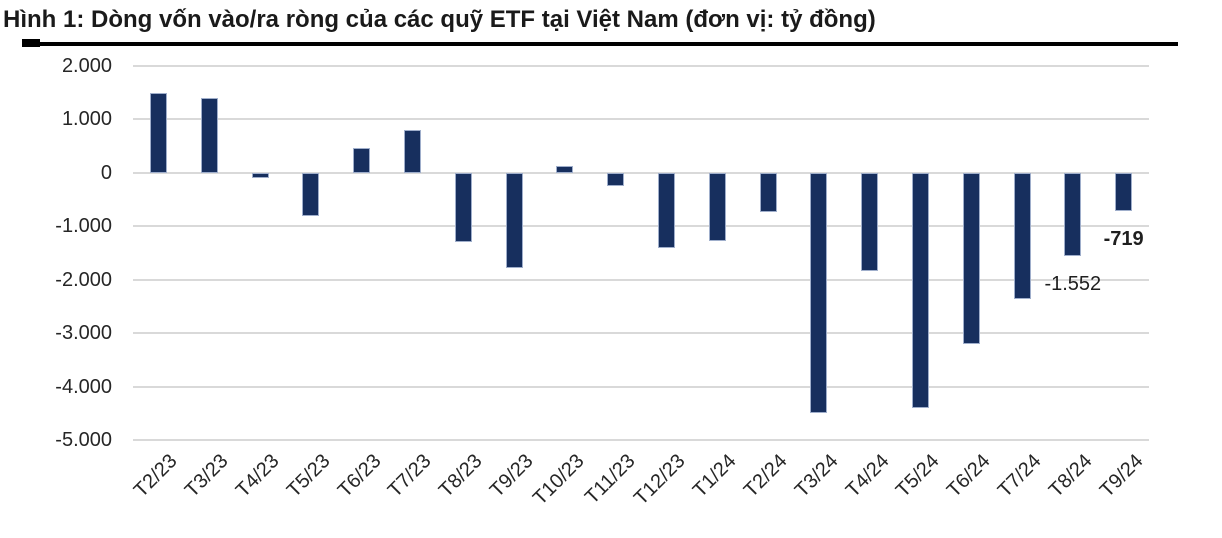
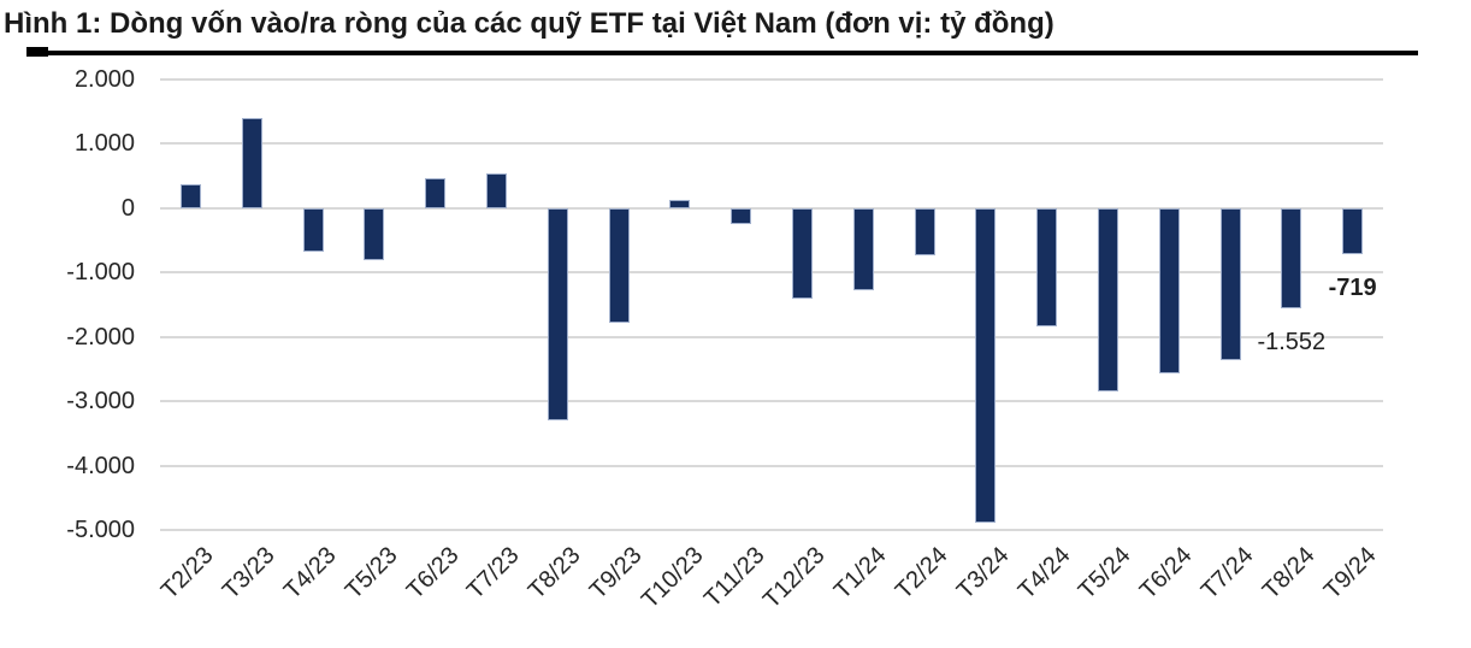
T2/23: 1500 -> 400
T4/23: -100 -> -700
T7/23: 800 -> 500
T8/23: -1300 -> -3300
T3/24: -4500 -> -4900
T5/24: -4400 -> -2800
T6/24: -3200 -> -2600
